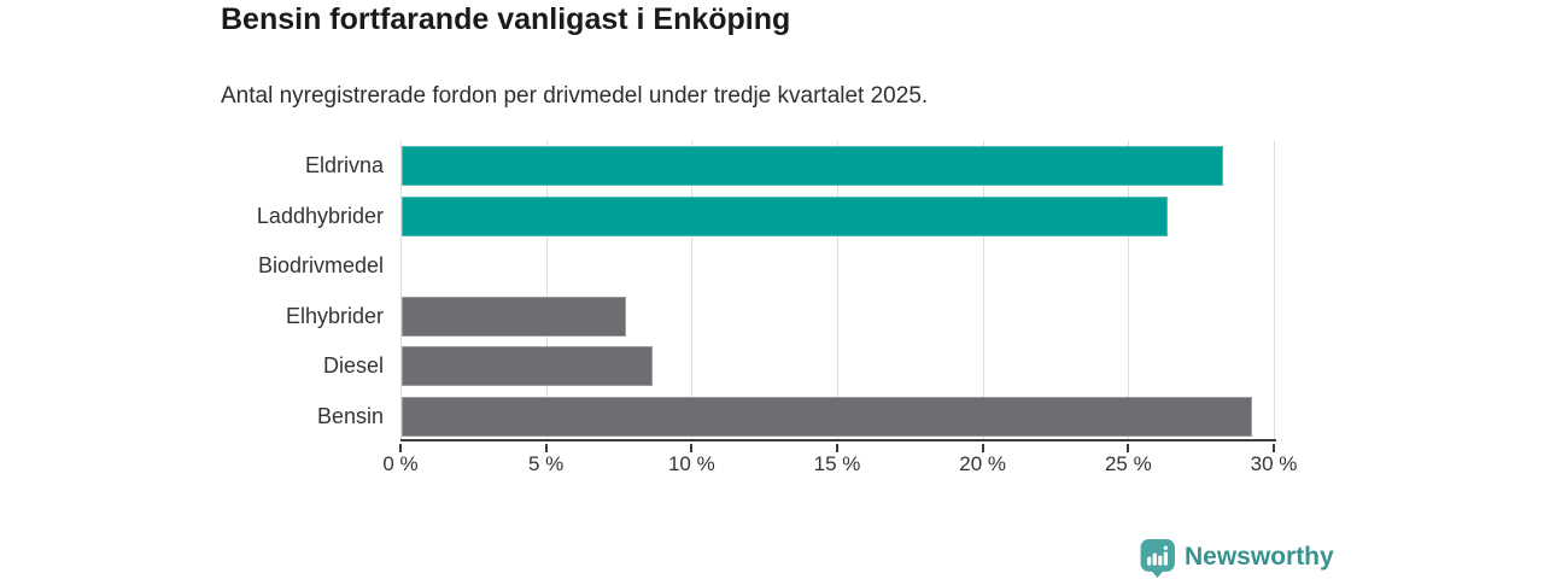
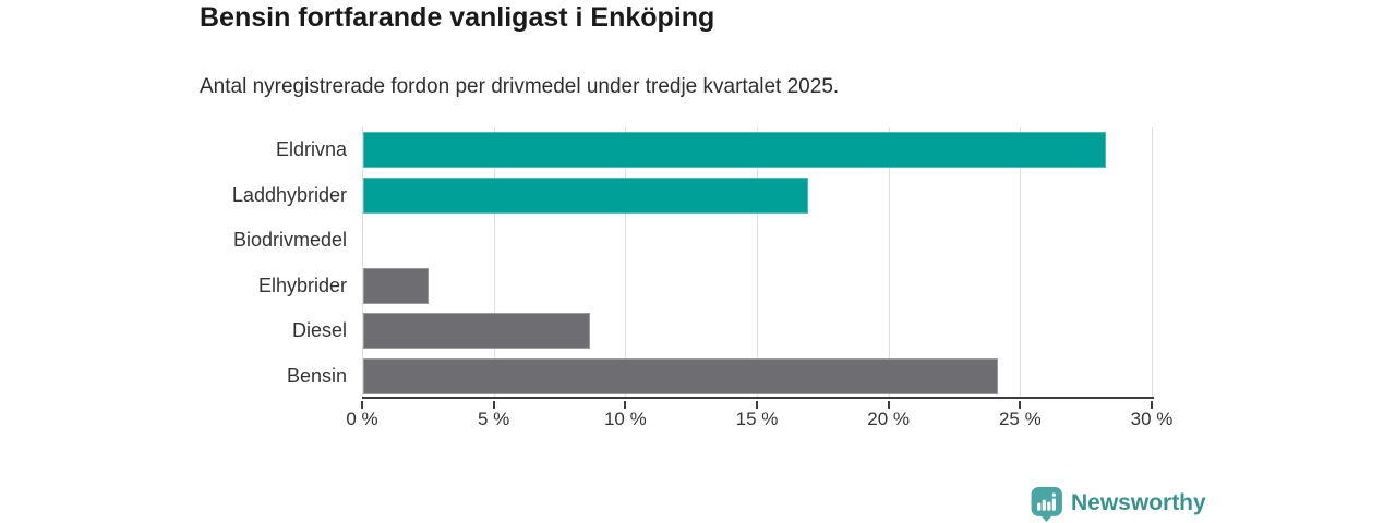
Laddhybrider: 26.3% -> 16.9%
Elhybrider: 7.7% -> 2.5%
Bensin: 29.2% -> 24.1%
